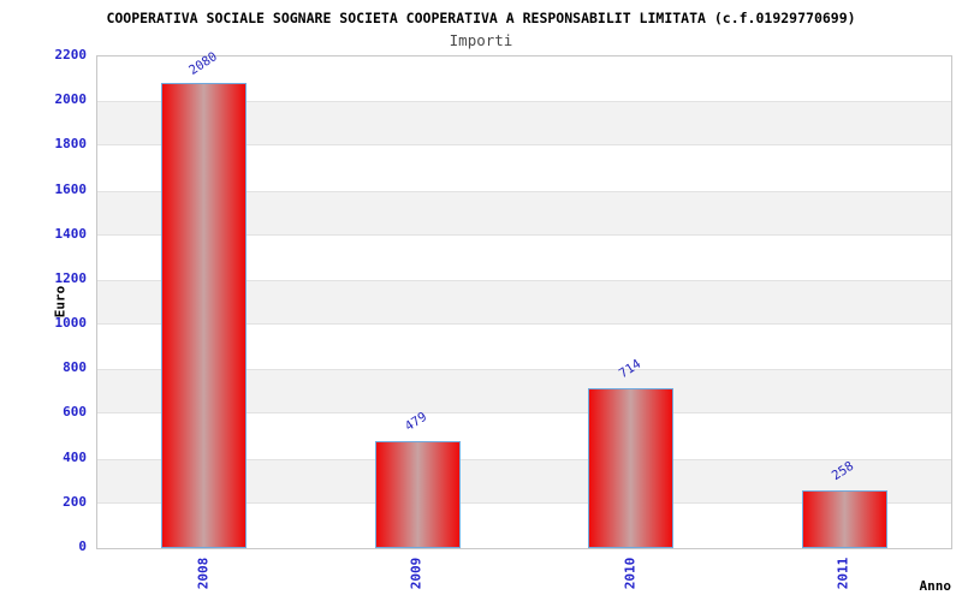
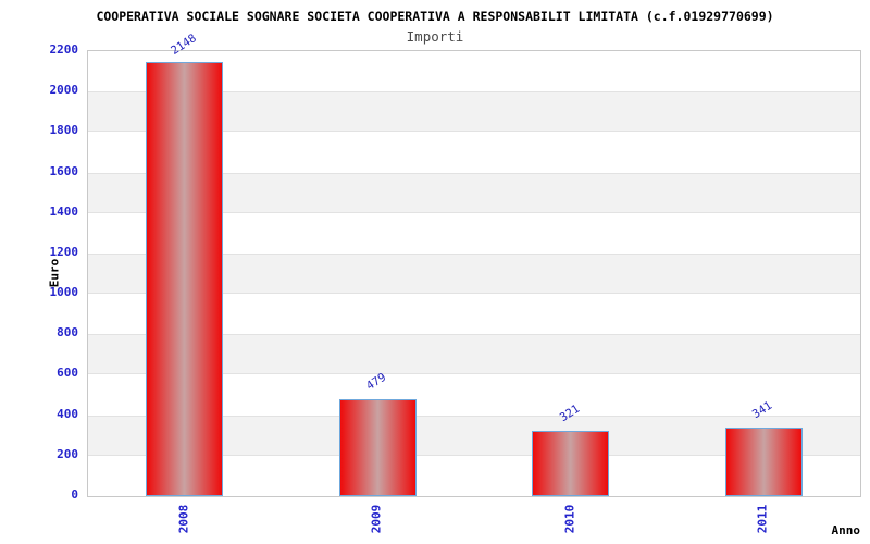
2008: 2080 -> 2148
2010: 714 -> 321
2011: 258 -> 341
